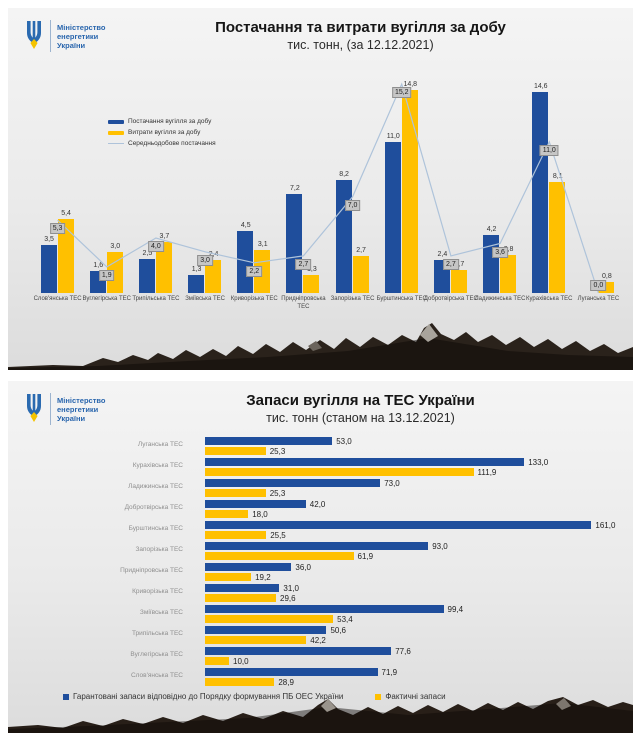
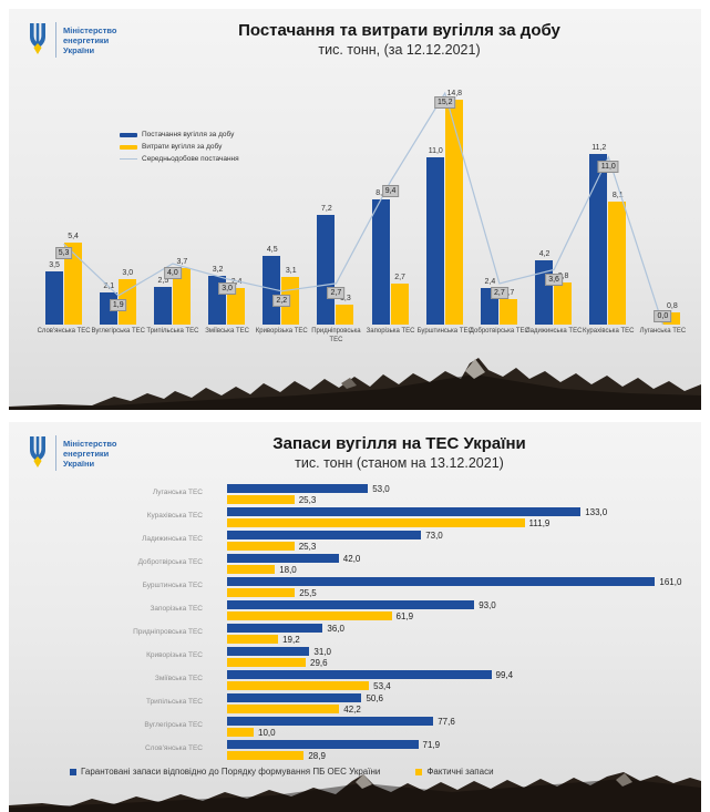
Постачання та витрати вугілля за добу/Постачання вугілля за добу/Вуглегірська ТЕС: 1,6 -> 2,1
Постачання та витрати вугілля за добу/Постачання вугілля за добу/Зміївська ТЕС: 1,3 -> 3,2
Постачання та витрати вугілля за добу/Середньодобове постачання/Запорізька ТЕС: 7,0 -> 9,4
Постачання та витрати вугілля за добу/Постачання вугілля за добу/Курахівська ТЕС: 14,6 -> 11,2
